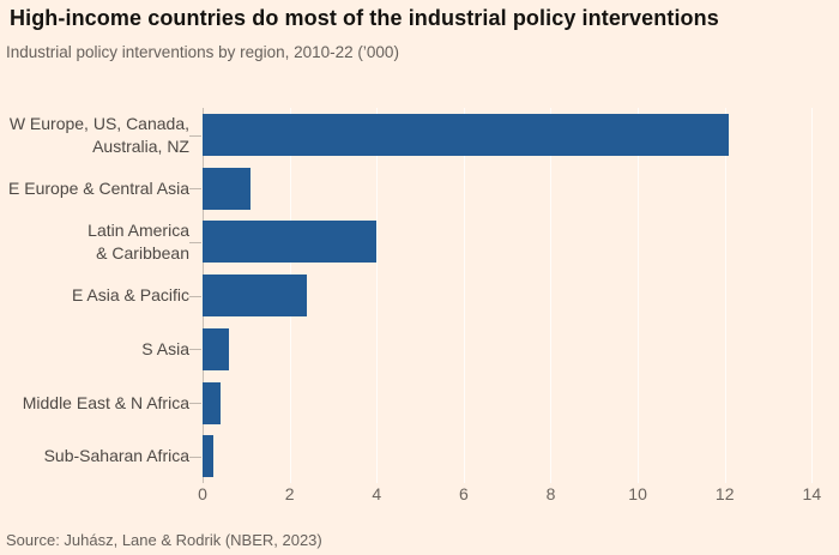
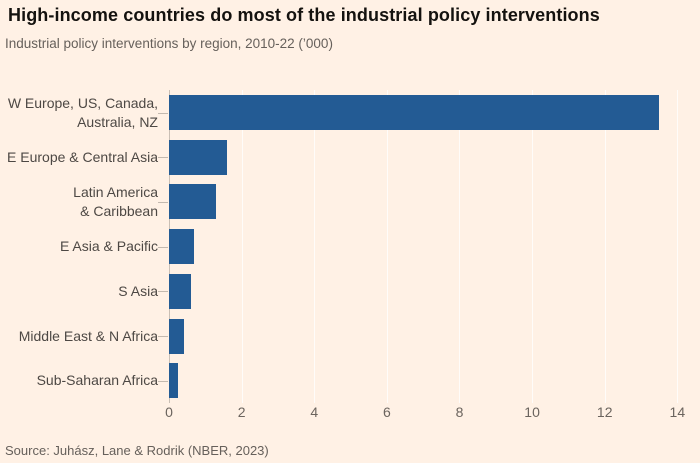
W Europe, US, Canada, Australia, NZ: 12.1 -> 13.5
E Europe & Central Asia: 1.1 -> 1.6
Latin America & Caribbean: 4.0 -> 1.3
E Asia & Pacific: 2.4 -> 0.7
